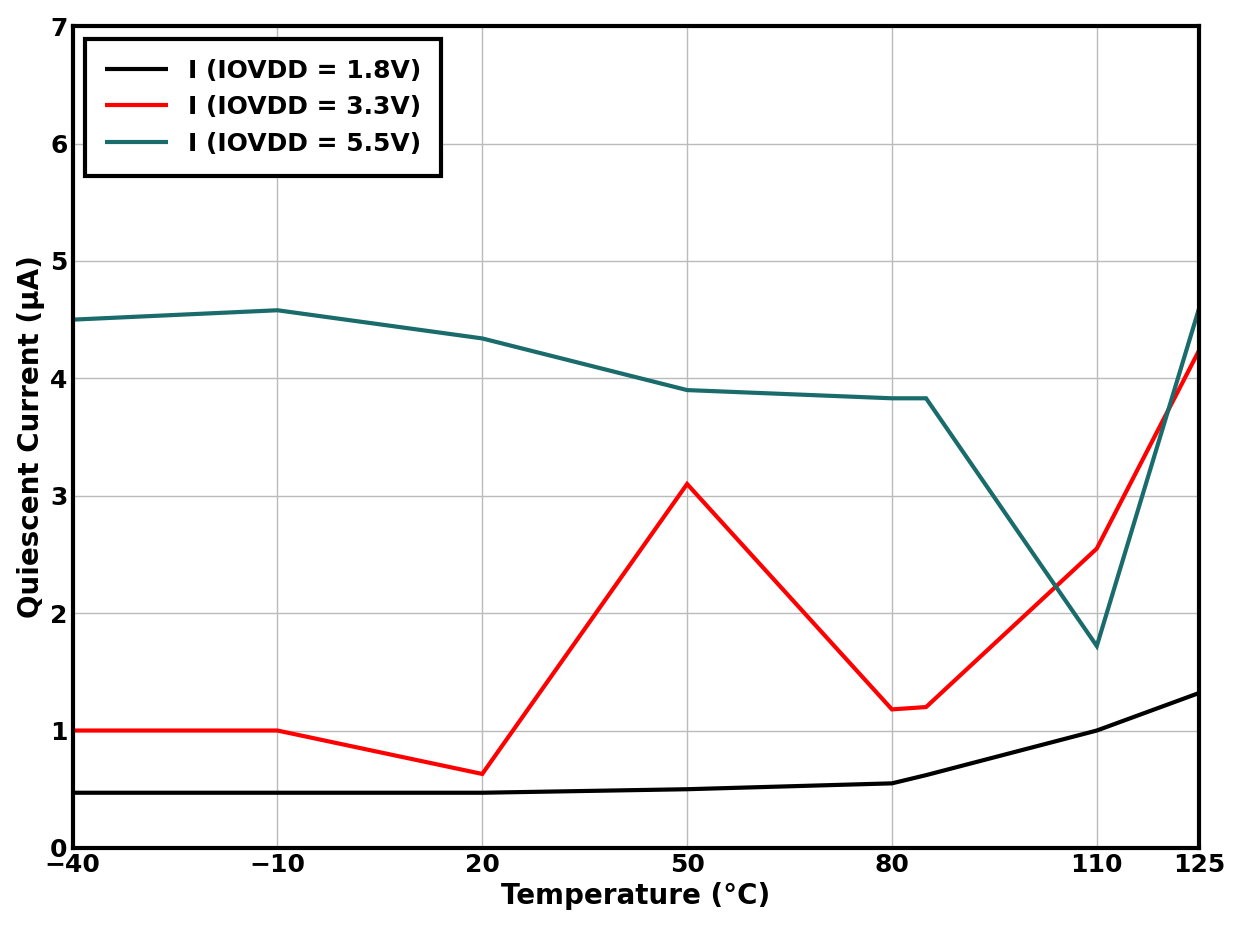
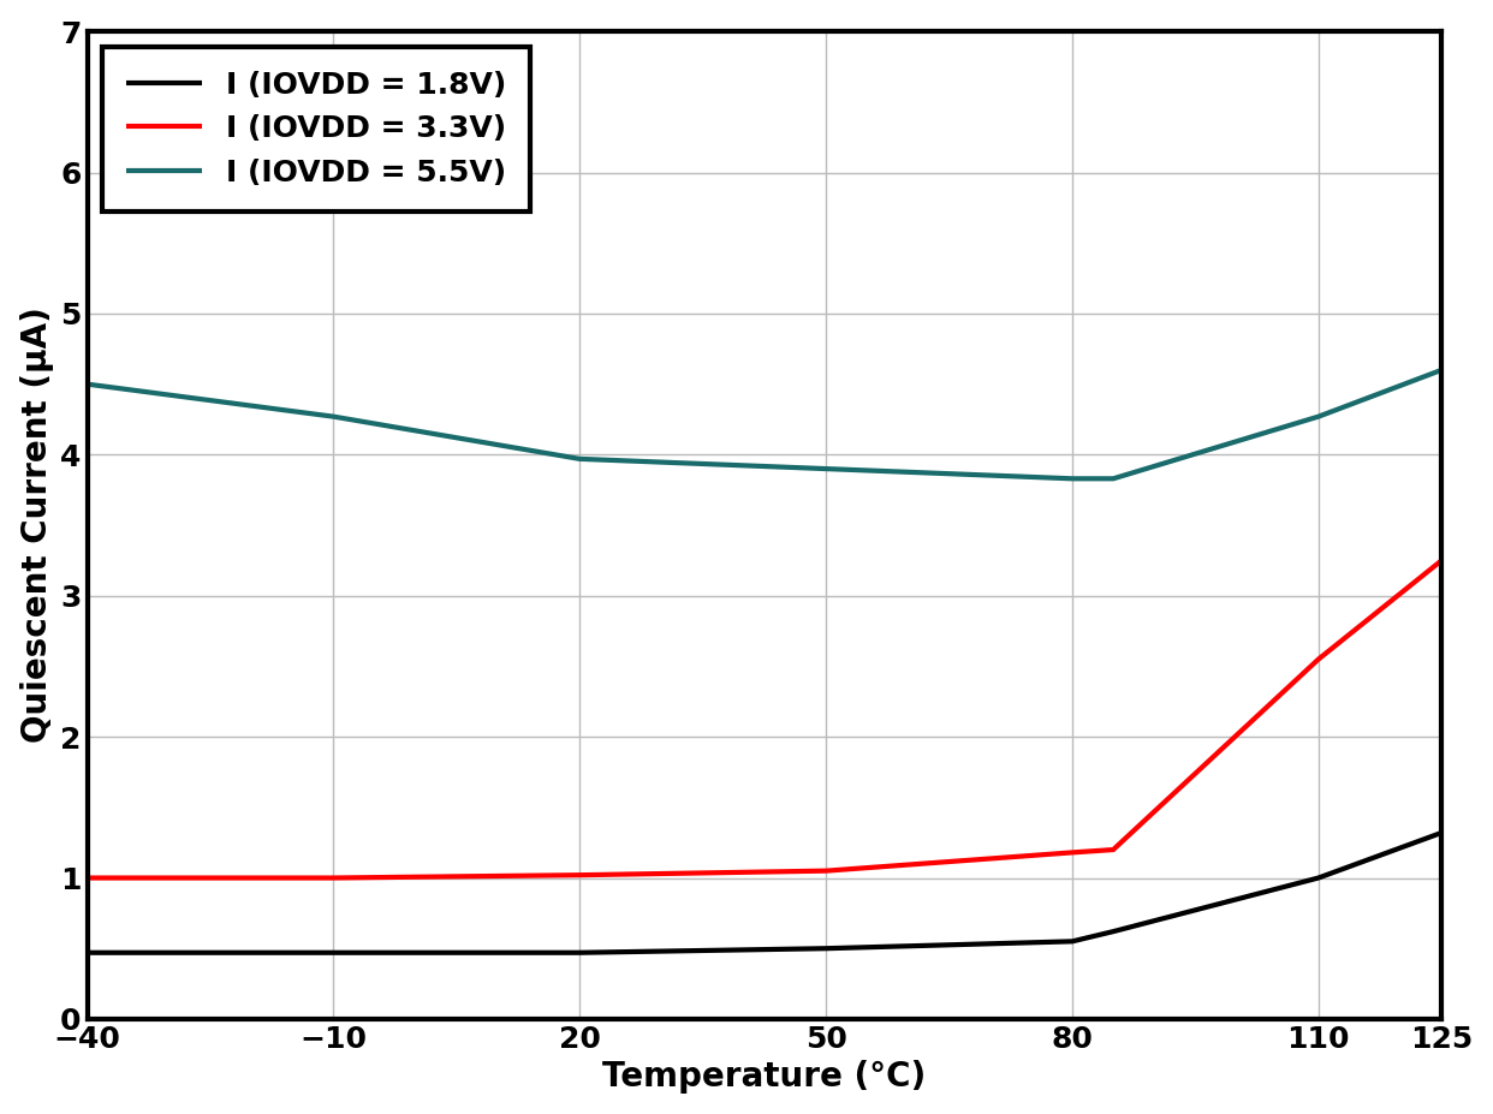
I (IOVDD = 5.5V)/−10: 4.58 -> 4.27
I (IOVDD = 3.3V)/20: 0.63 -> 1.02
I (IOVDD = 5.5V)/20: 4.34 -> 3.97
I (IOVDD = 3.3V)/50: 3.10 -> 1.05
I (IOVDD = 5.5V)/110: 1.72 -> 4.27
I (IOVDD = 3.3V)/125: 4.24 -> 3.25
